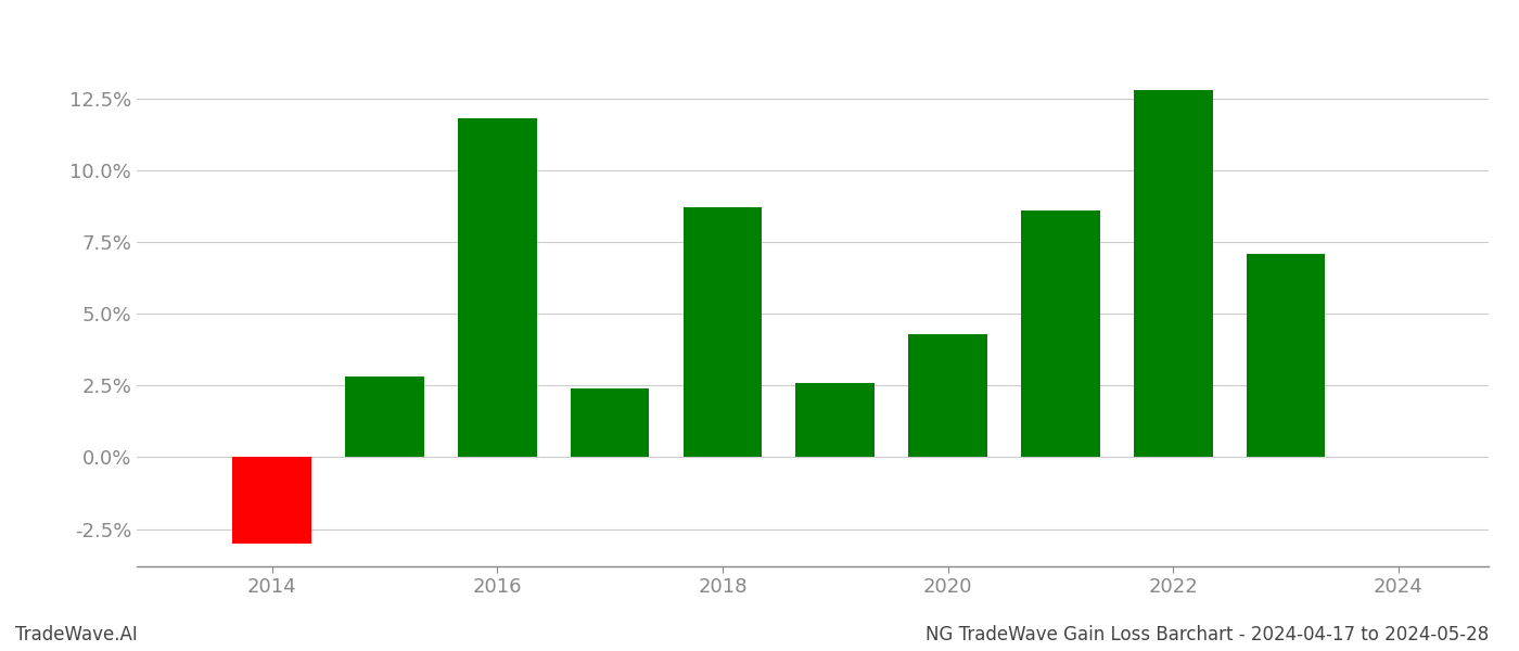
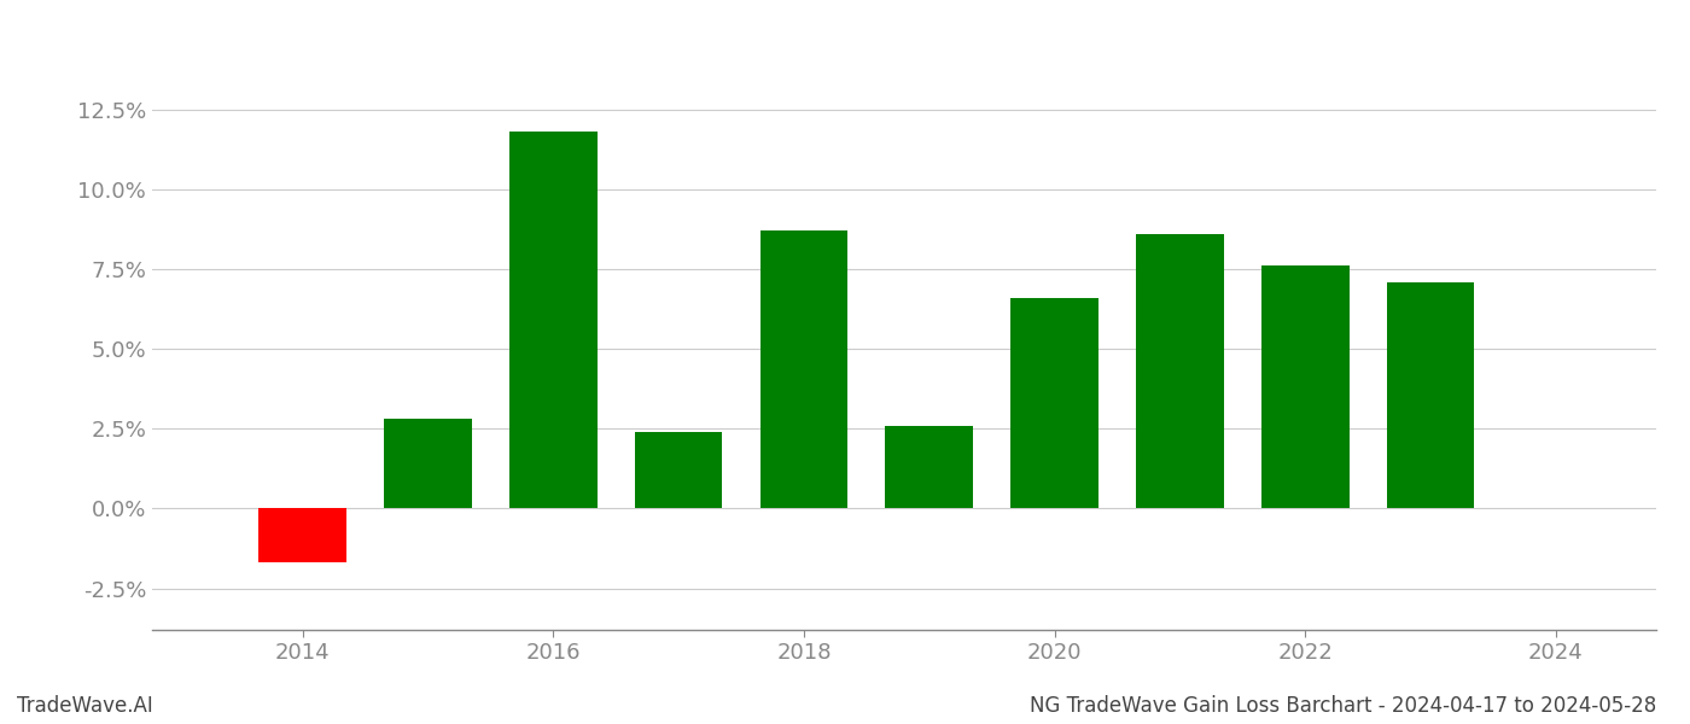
2014: -3.0% -> -1.7%
2020: 4.3% -> 6.6%
2022: 12.8% -> 7.6%
